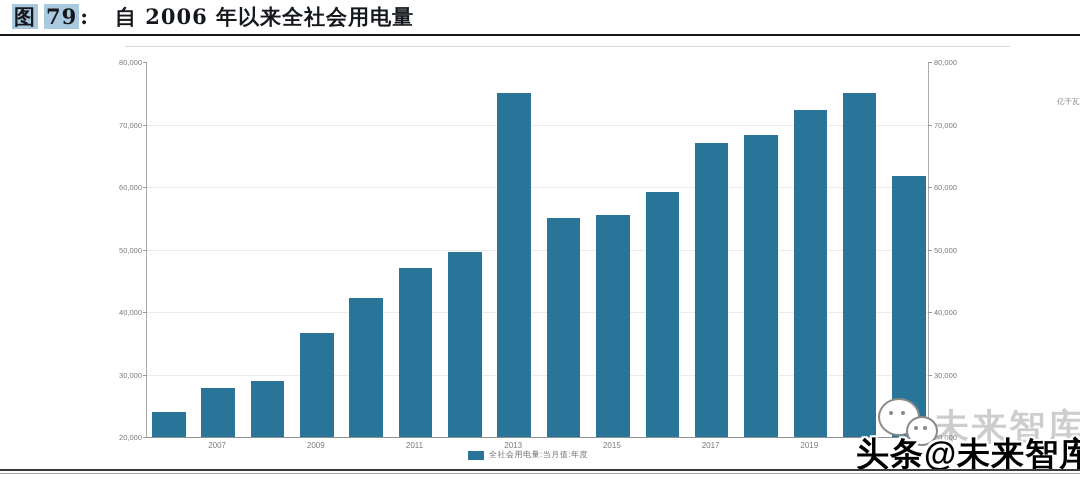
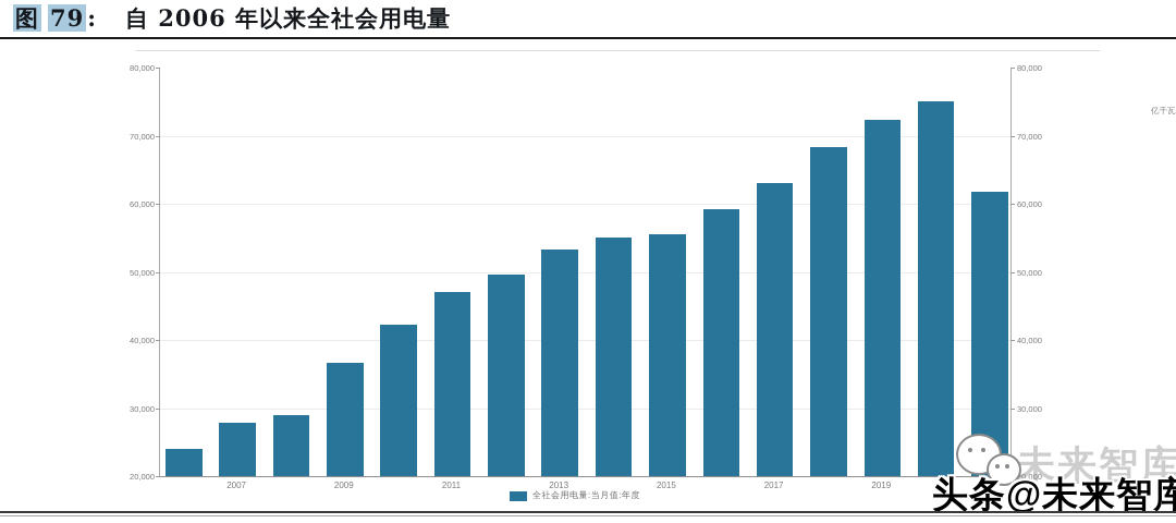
2013: 75000 -> 53000
2017: 67000 -> 63000
